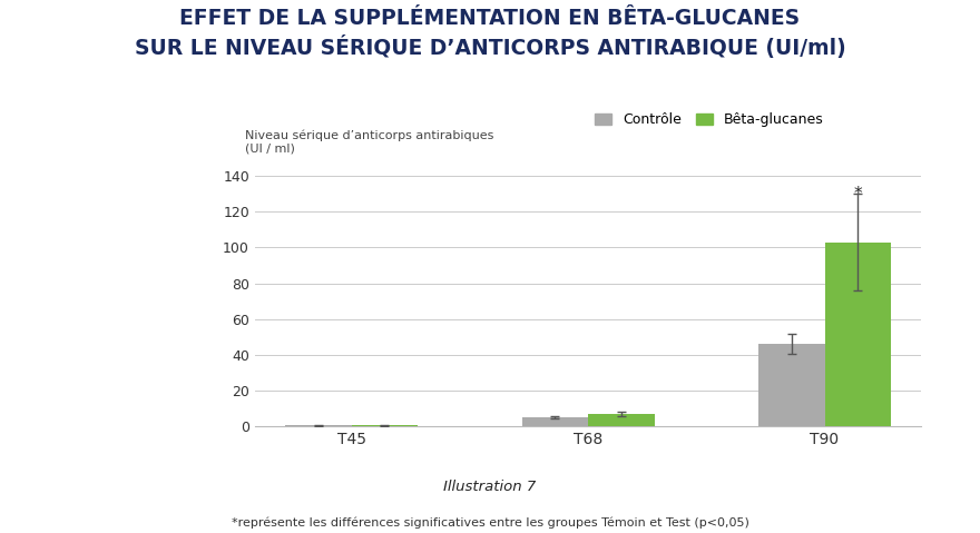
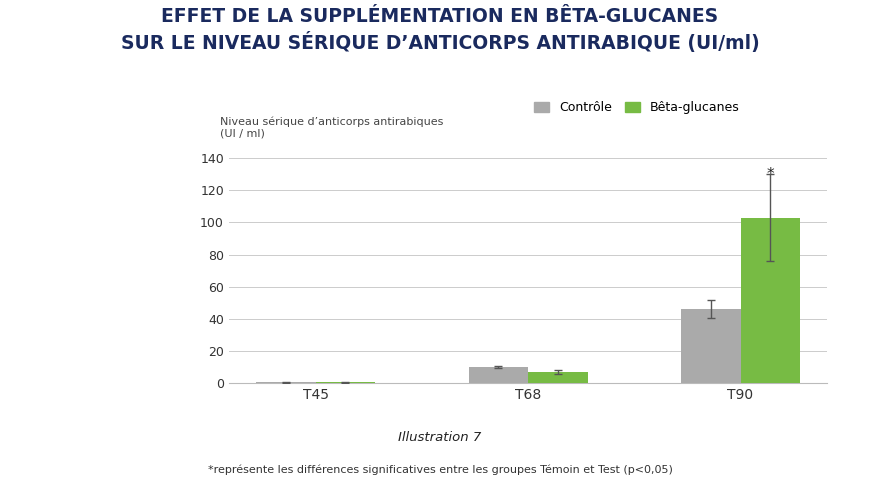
Contrôle/T68: 5 -> 10
